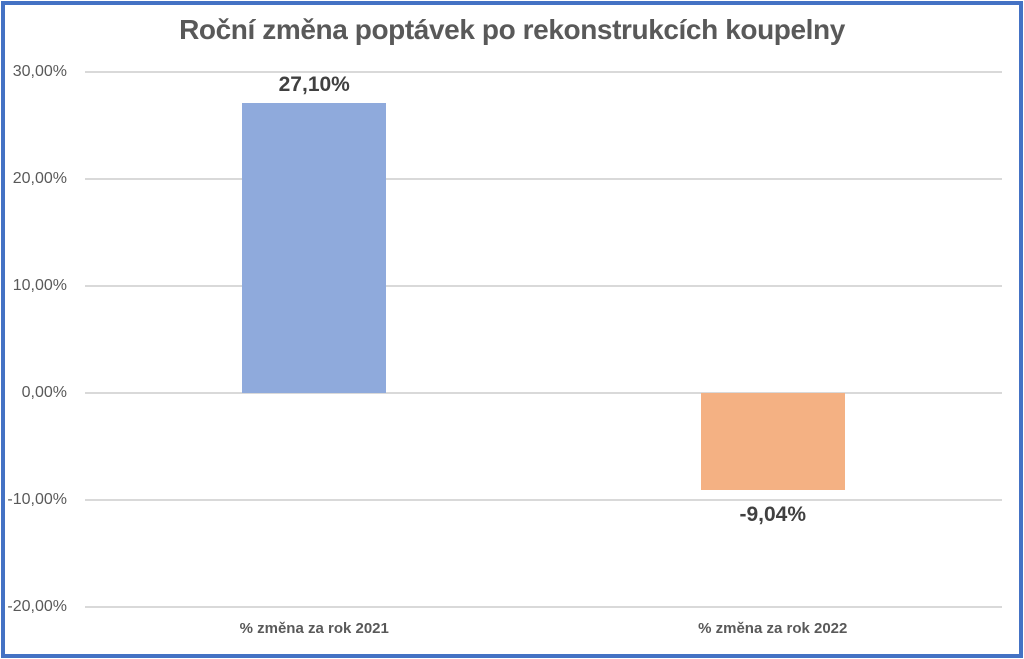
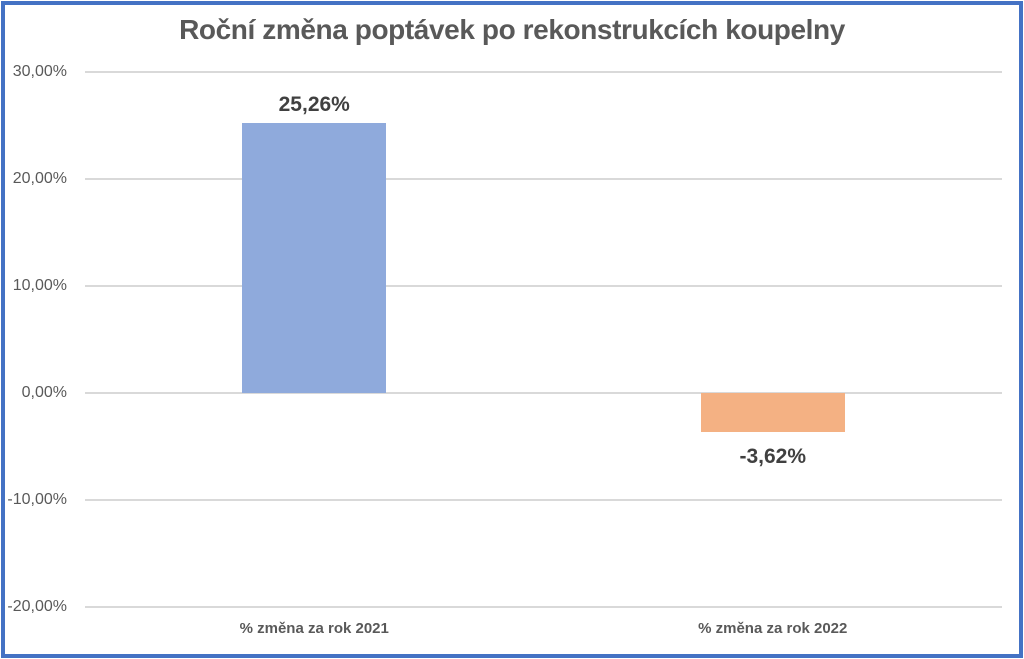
% změna za rok 2021: 27,10% -> 25,26%
% změna za rok 2022: -9,04% -> -3,62%
